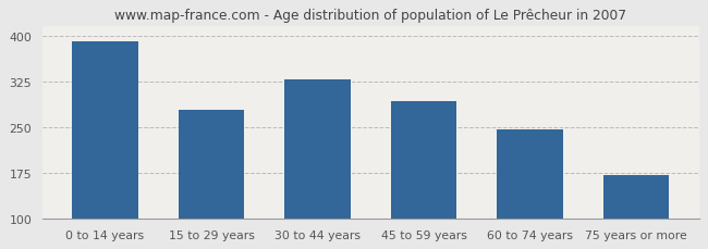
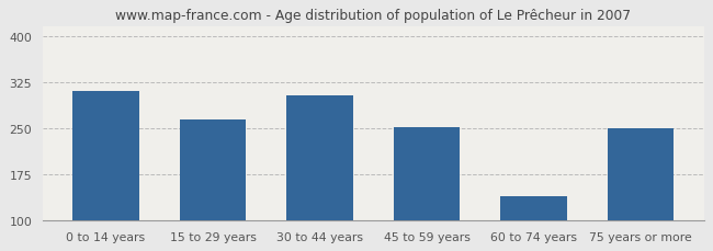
0 to 14 years: 390 -> 310
15 to 29 years: 278 -> 264
30 to 44 years: 328 -> 304
45 to 59 years: 292 -> 252
60 to 74 years: 247 -> 140
75 years or more: 172 -> 250
